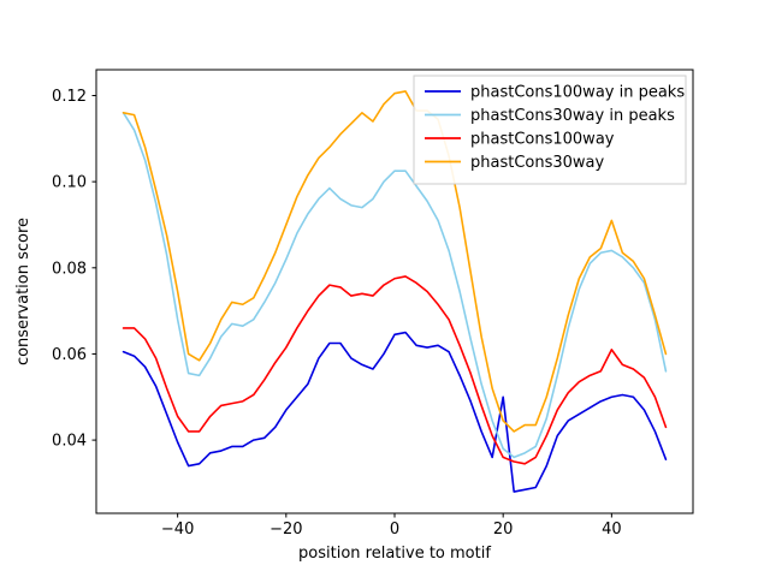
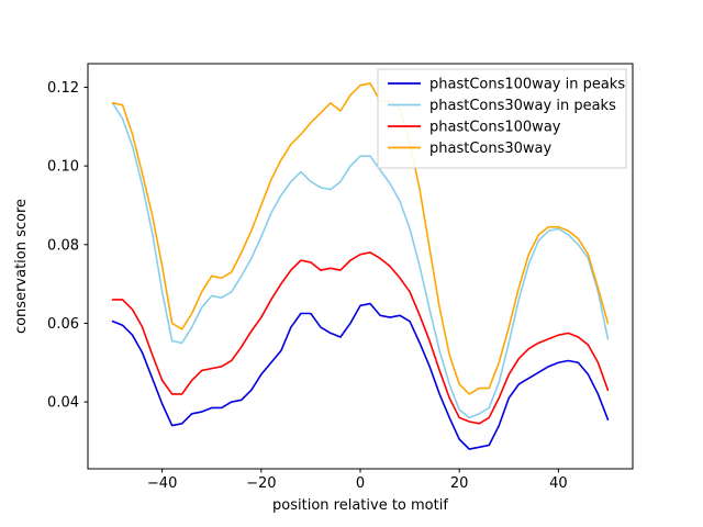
phastCons100way in peaks/20: 0.050 -> 0.030
phastCons100way/40: 0.061 -> 0.057
phastCons30way/40: 0.091 -> 0.085
